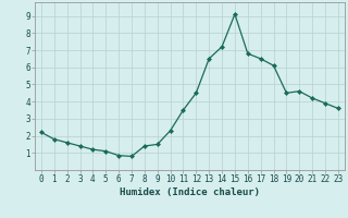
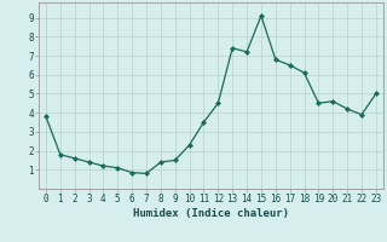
0: 2.2 -> 3.8
13: 6.5 -> 7.4
23: 3.6 -> 5.0
